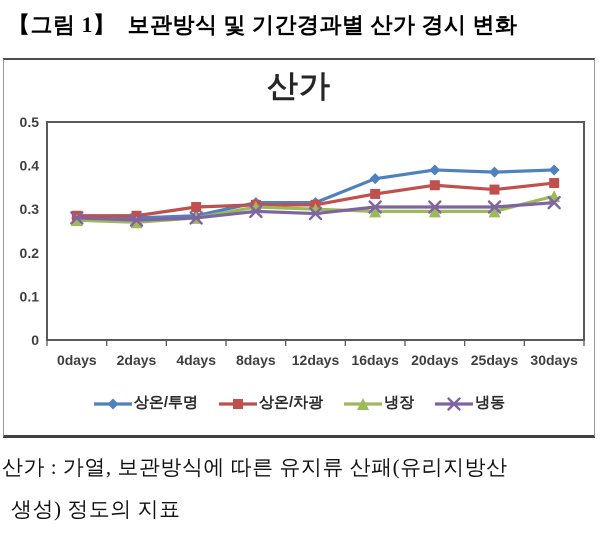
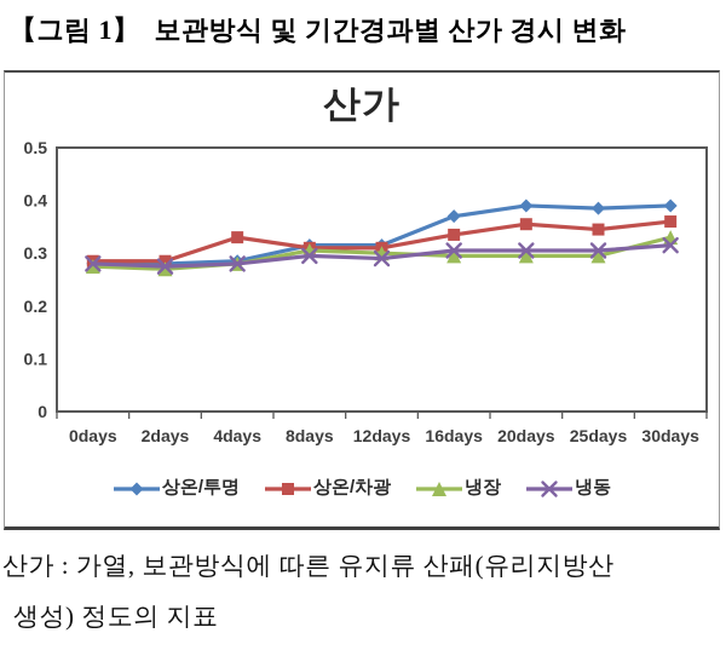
상온/차광/4days: 0.30 -> 0.33
